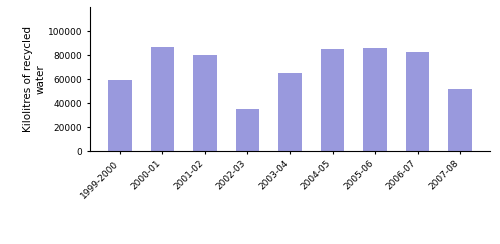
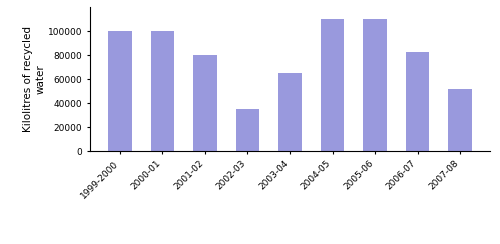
1999-2000: 59000 -> 100000
2000-01: 87000 -> 100000
2004-05: 85000 -> 110000
2005-06: 86000 -> 110000
